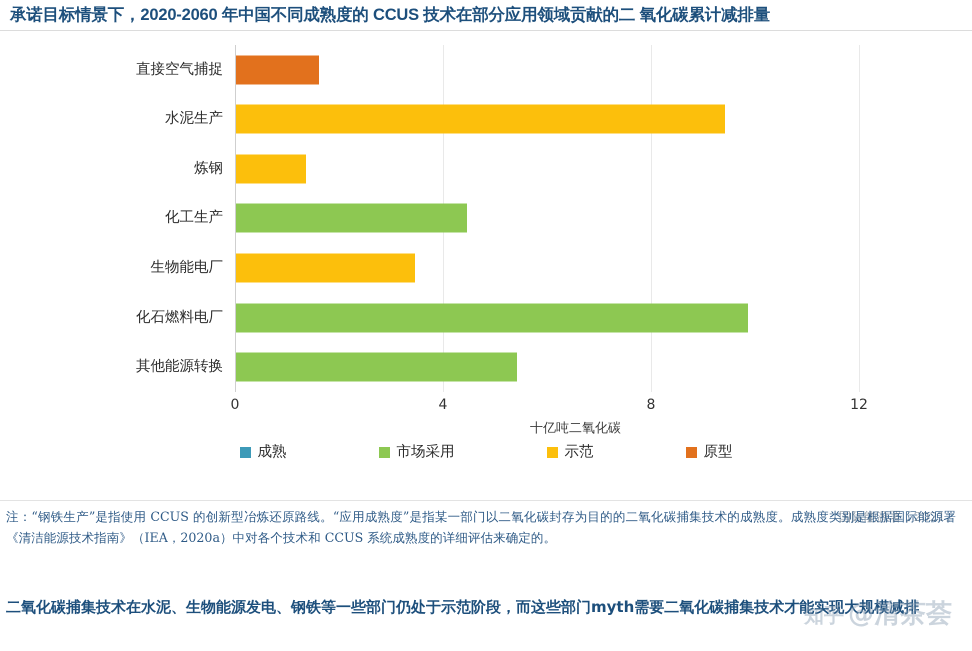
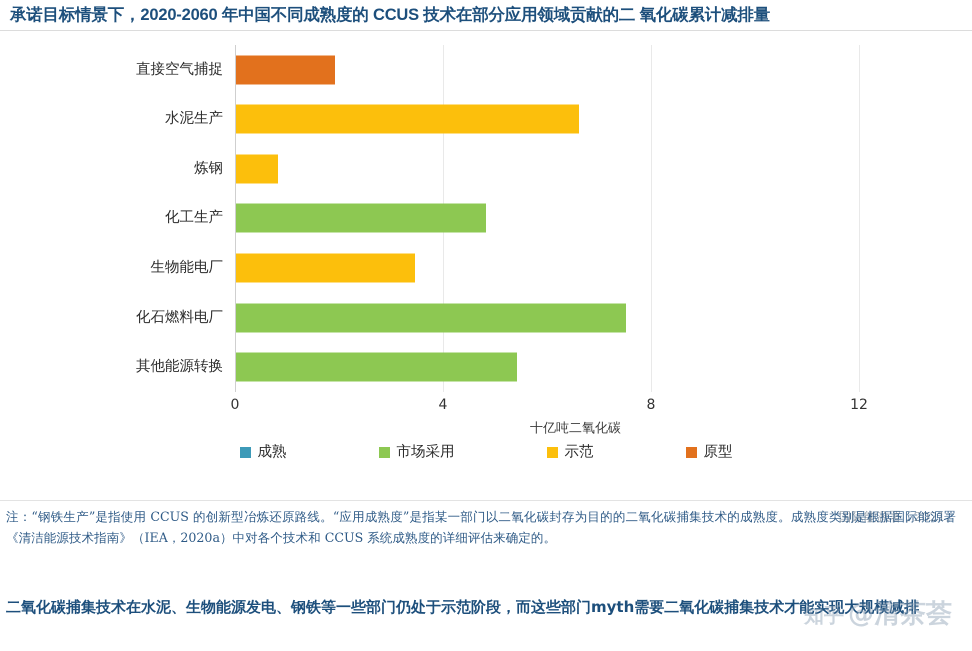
直接空气捕捉: 1.6 -> 1.9
水泥生产: 9.4 -> 6.6
炼钢: 1.4 -> 0.8
化工生产: 4.5 -> 4.8
化石燃料电厂: 9.8 -> 7.5
